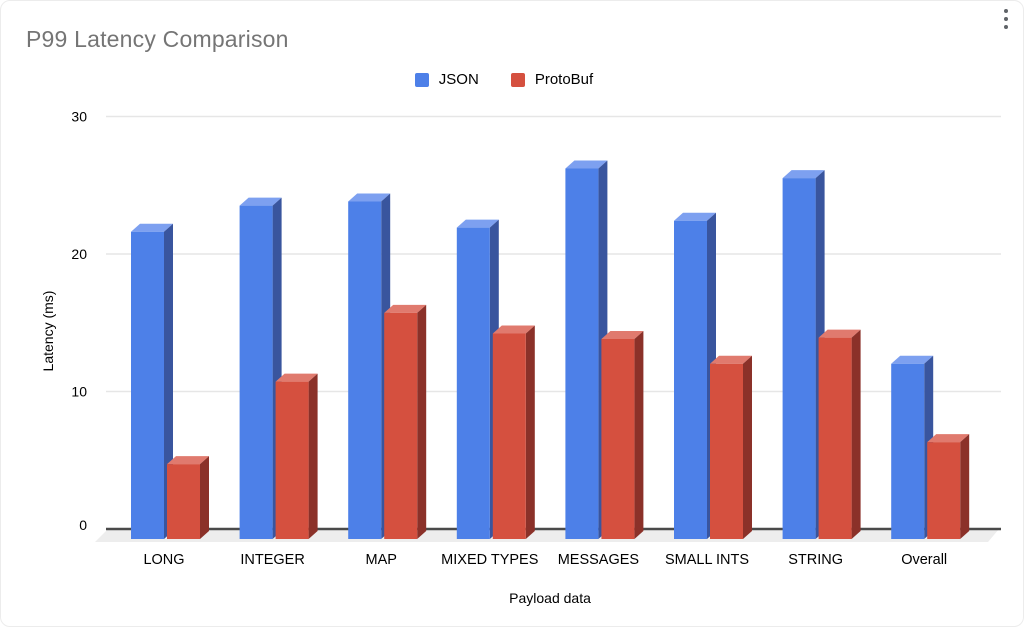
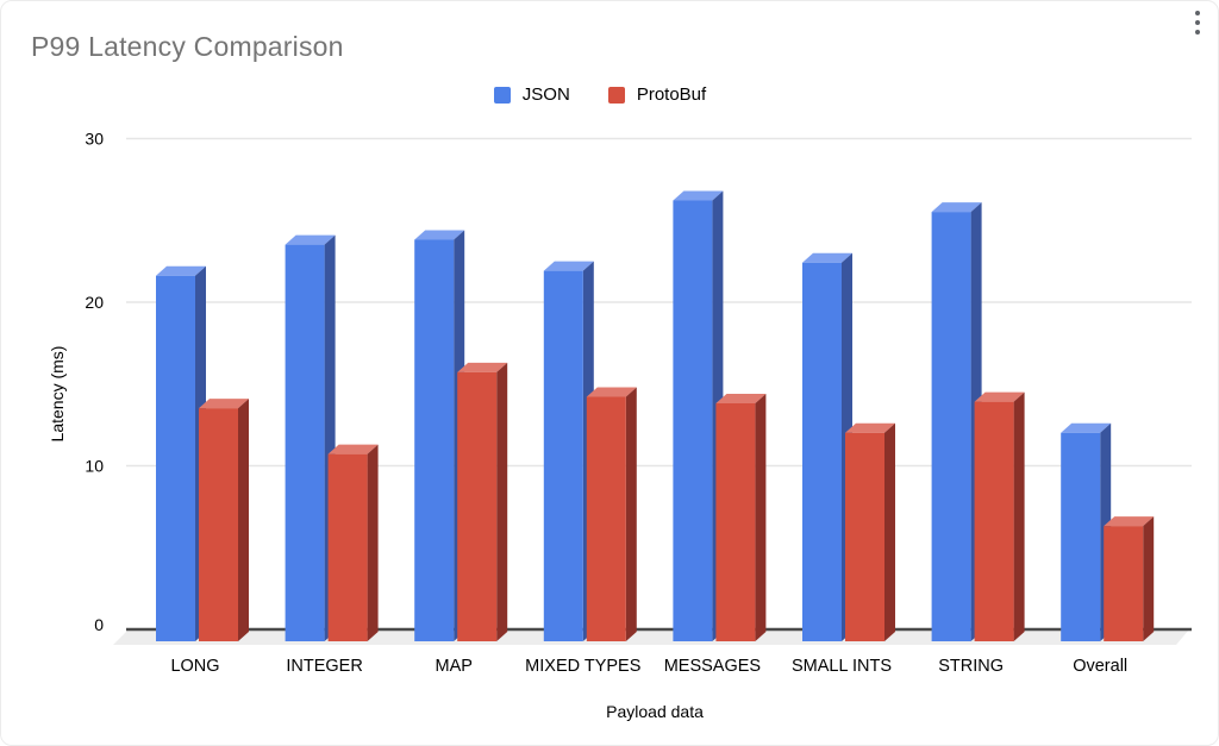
ProtoBuf/LONG: 5.3 -> 14.1
